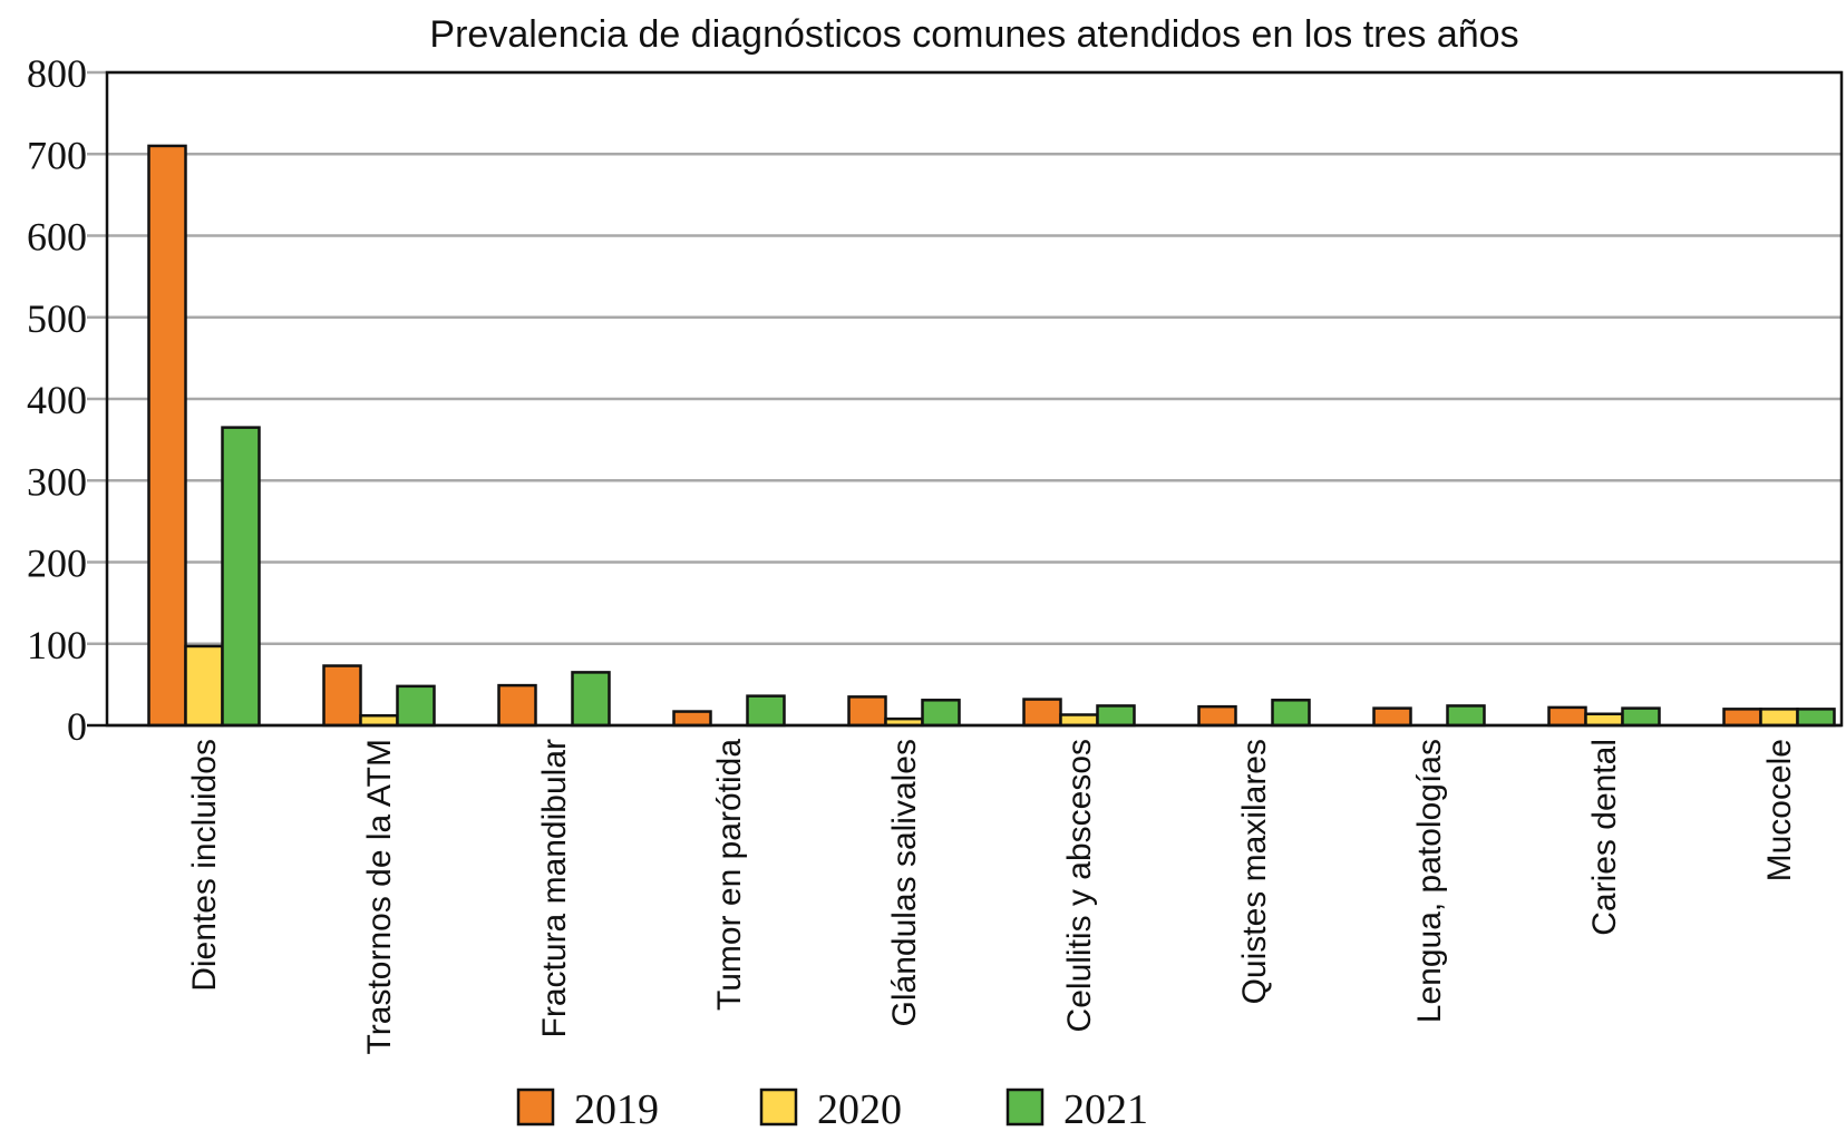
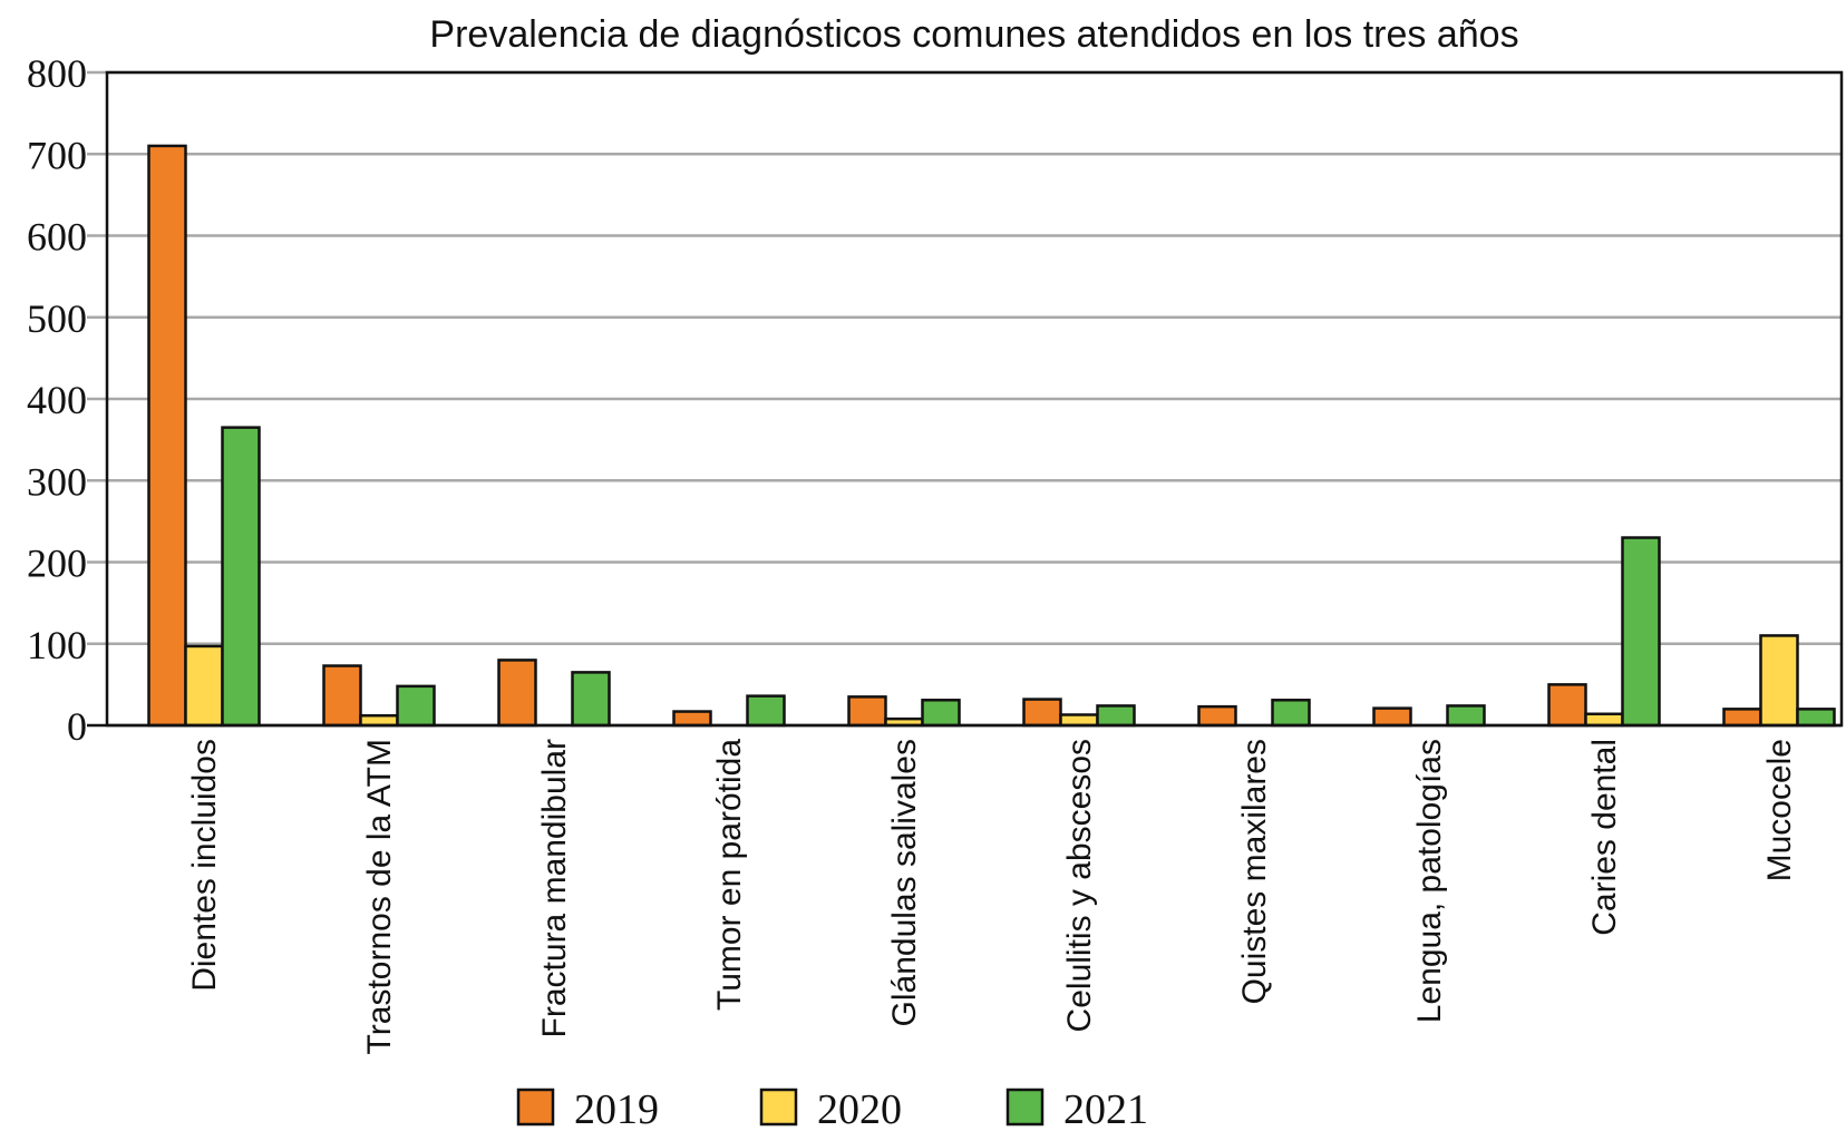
2019/Fractura mandibular: 50 -> 80
2019/Caries dental: 20 -> 50
2021/Caries dental: 20 -> 230
2020/Mucocele: 20 -> 110
